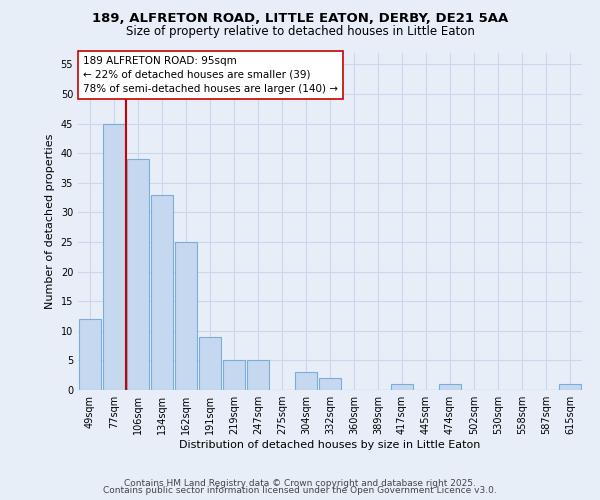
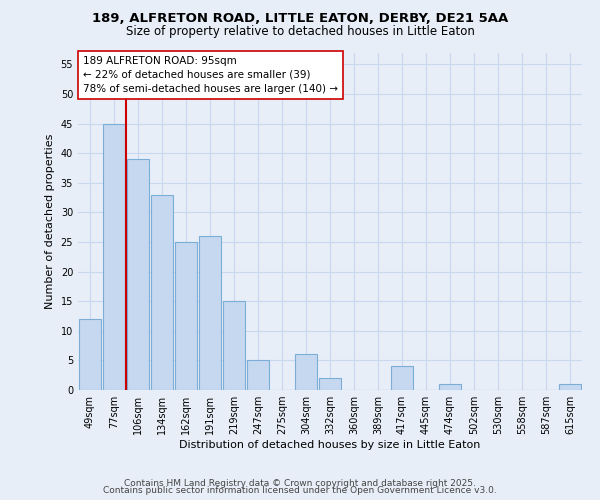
191sqm: 9 -> 26
219sqm: 5 -> 15
304sqm: 3 -> 6
417sqm: 1 -> 4
